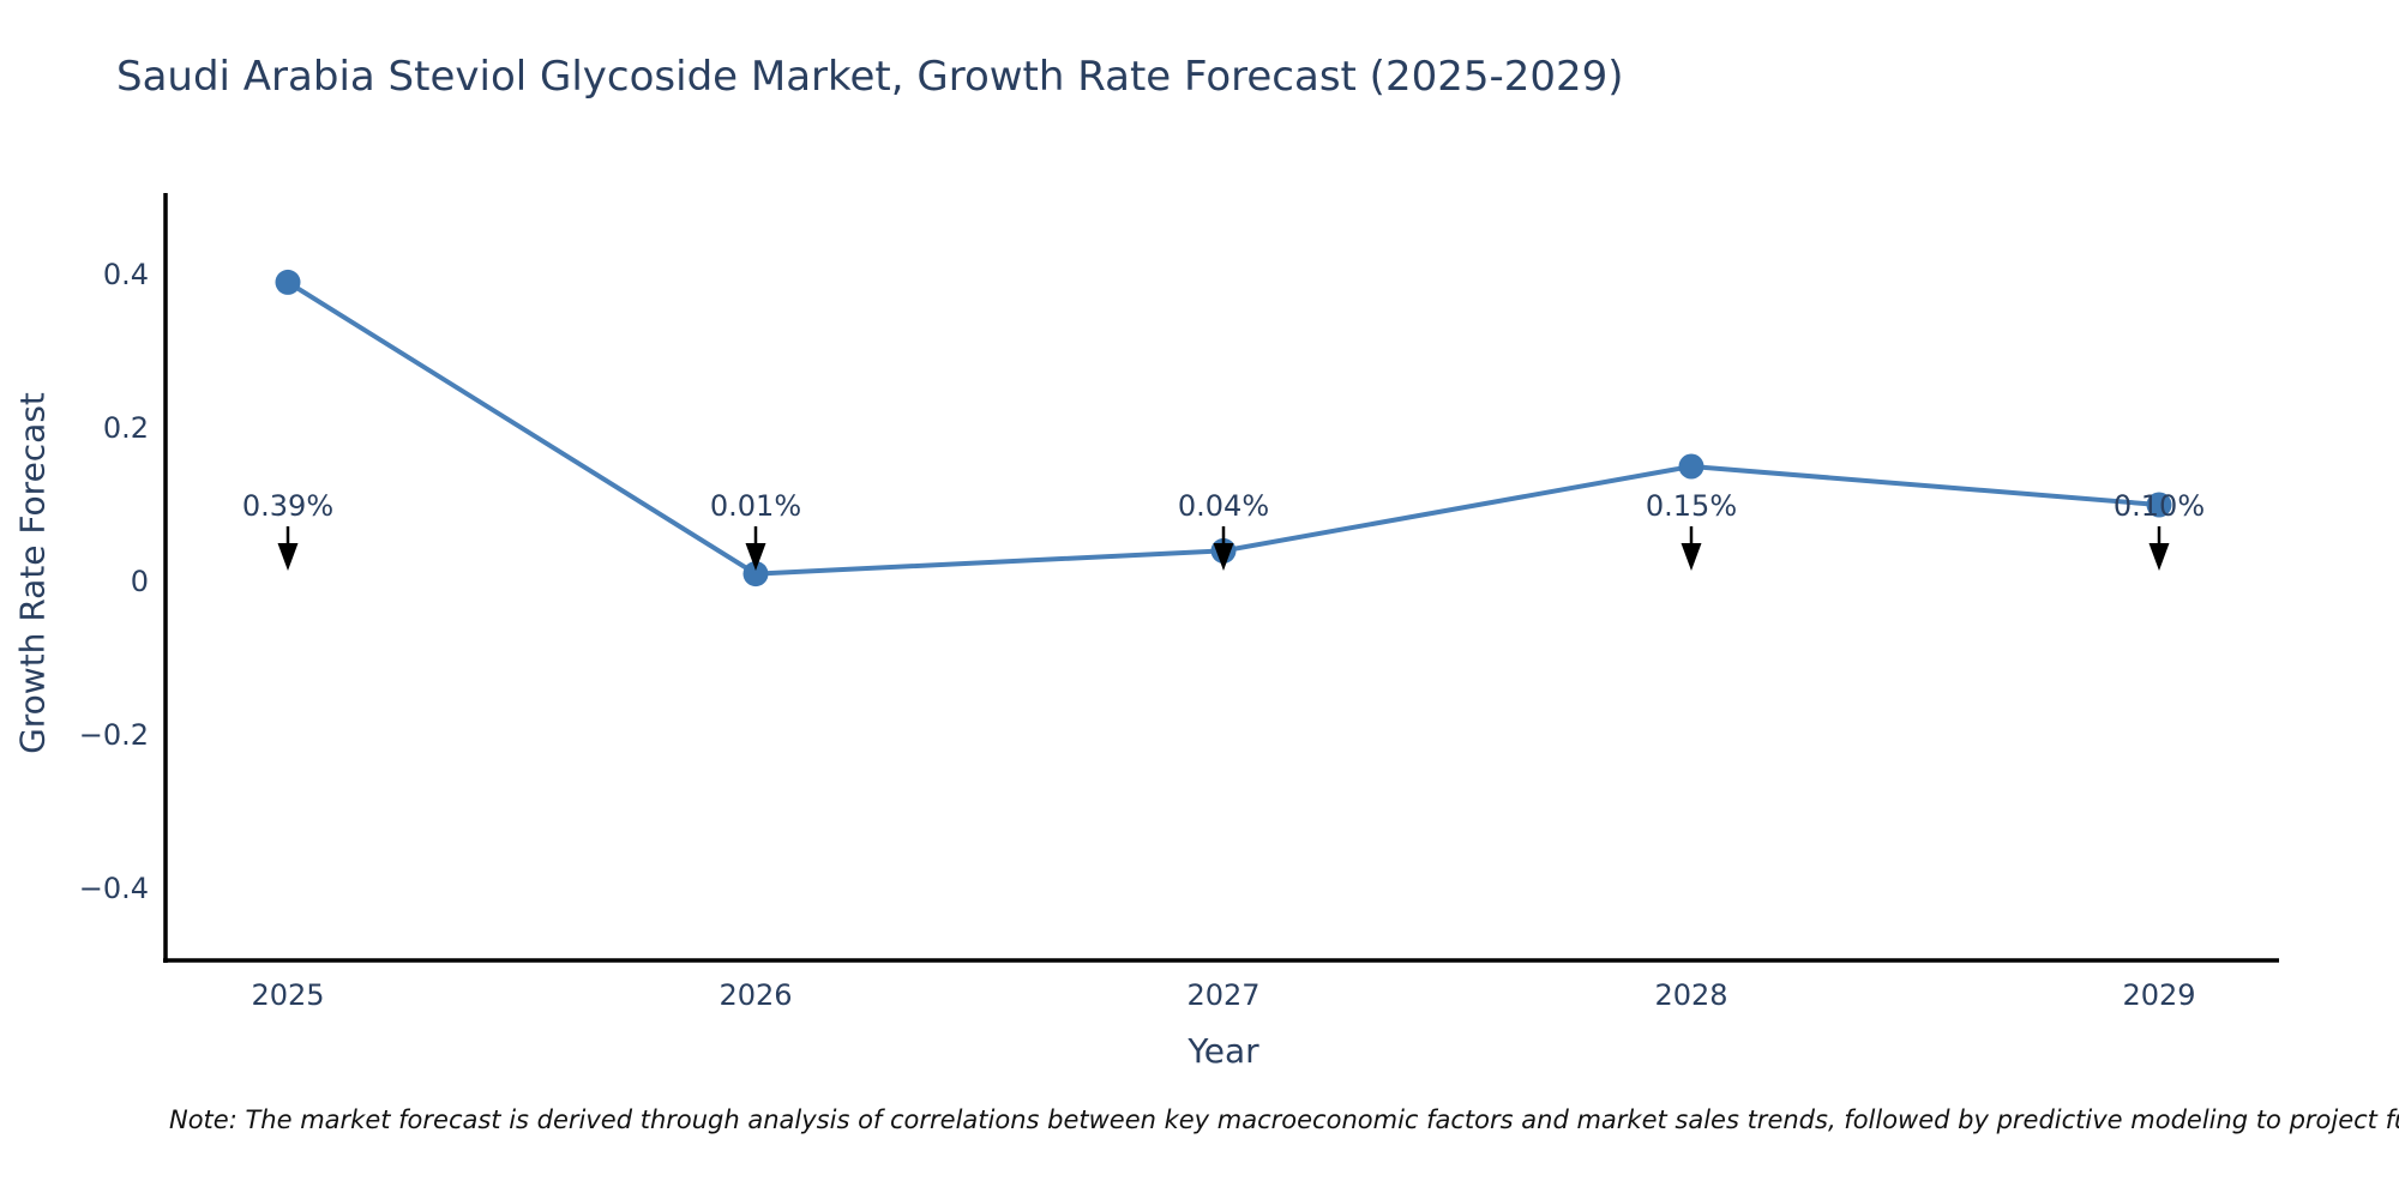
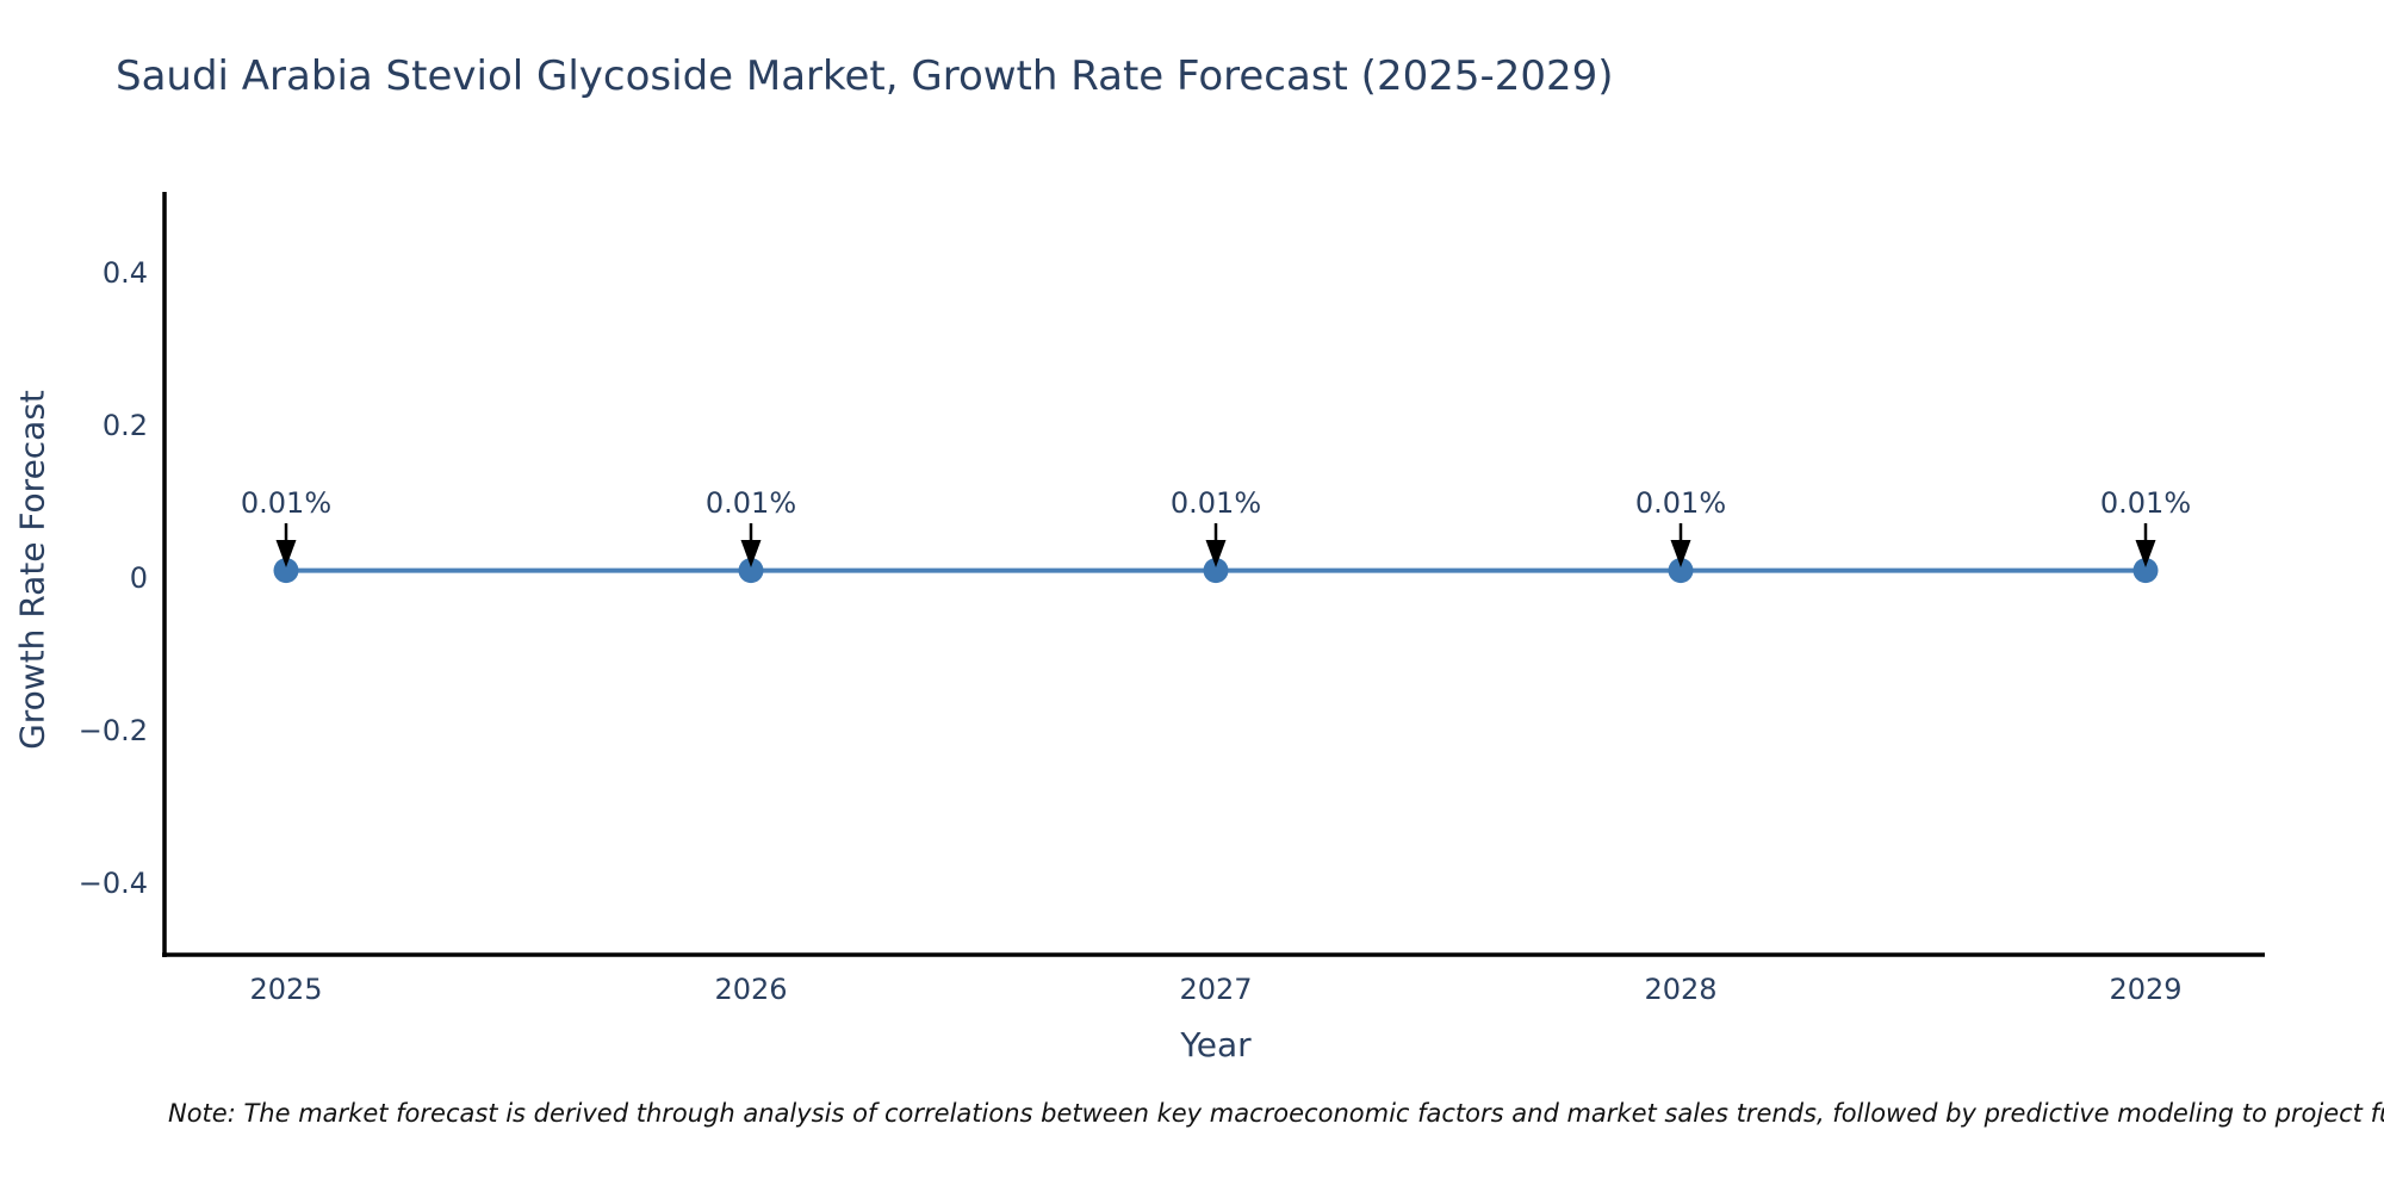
2025: 0.39% -> 0.01%
2027: 0.04% -> 0.01%
2028: 0.15% -> 0.01%
2029: 0.10% -> 0.01%
